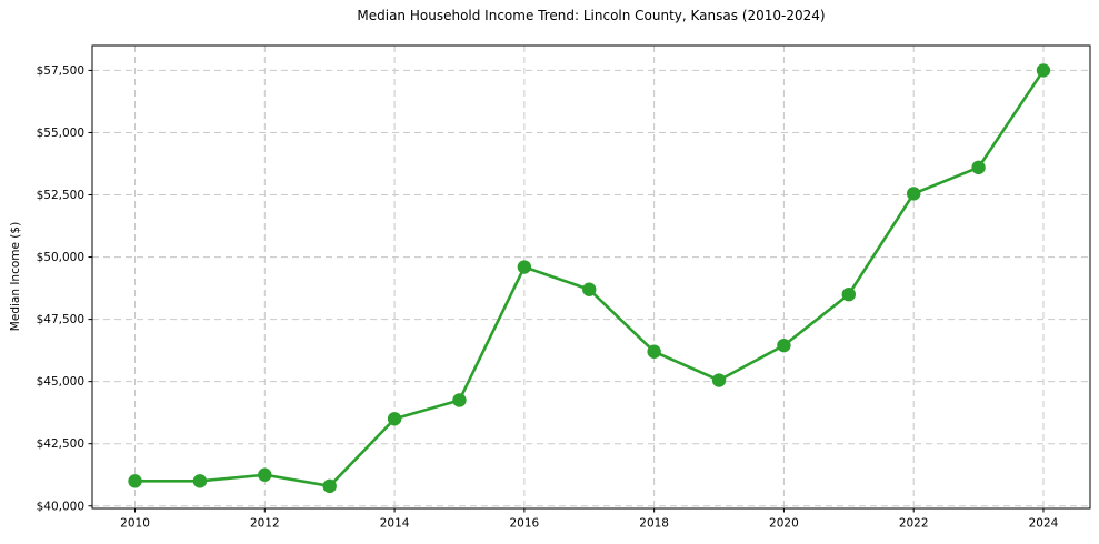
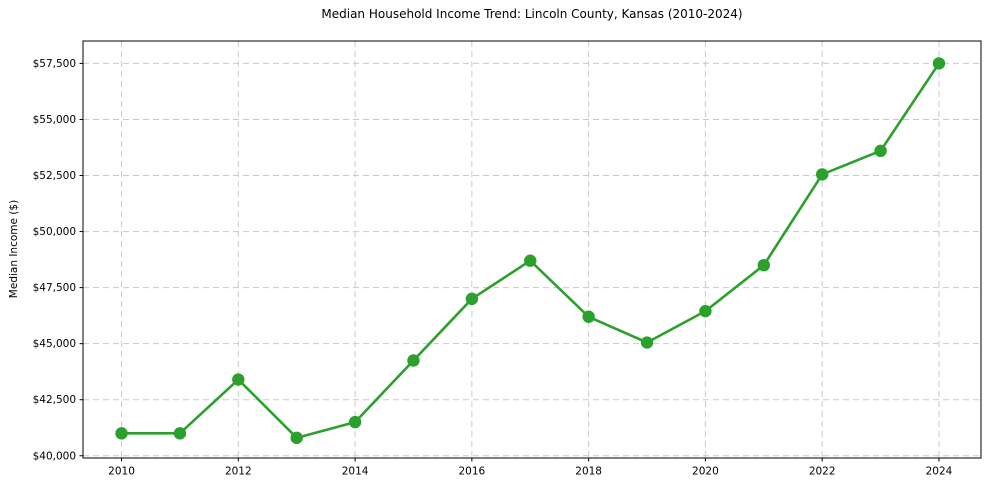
2012: $41200 -> $43400
2014: $43500 -> $41500
2016: $49600 -> $47000
